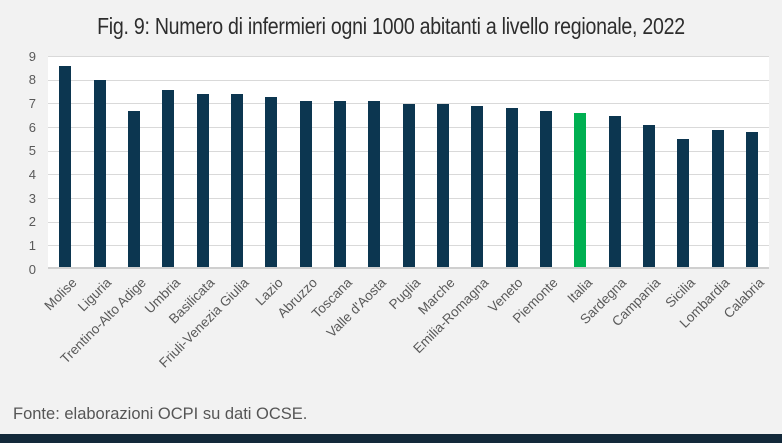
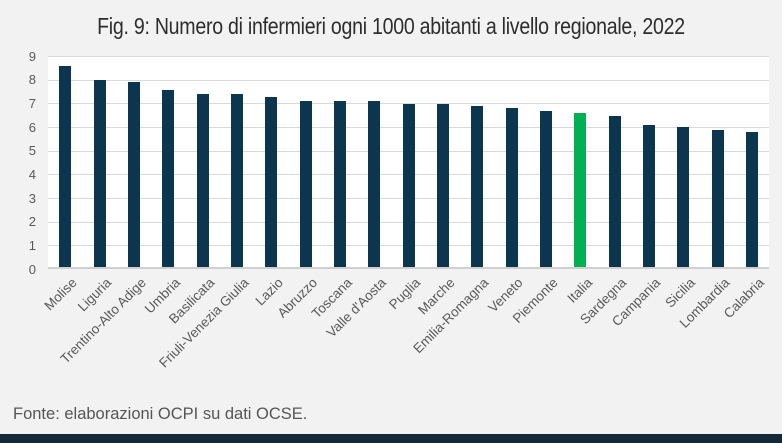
Trentino-Alto Adige: 6.6 -> 7.8
Sicilia: 5.4 -> 5.9
